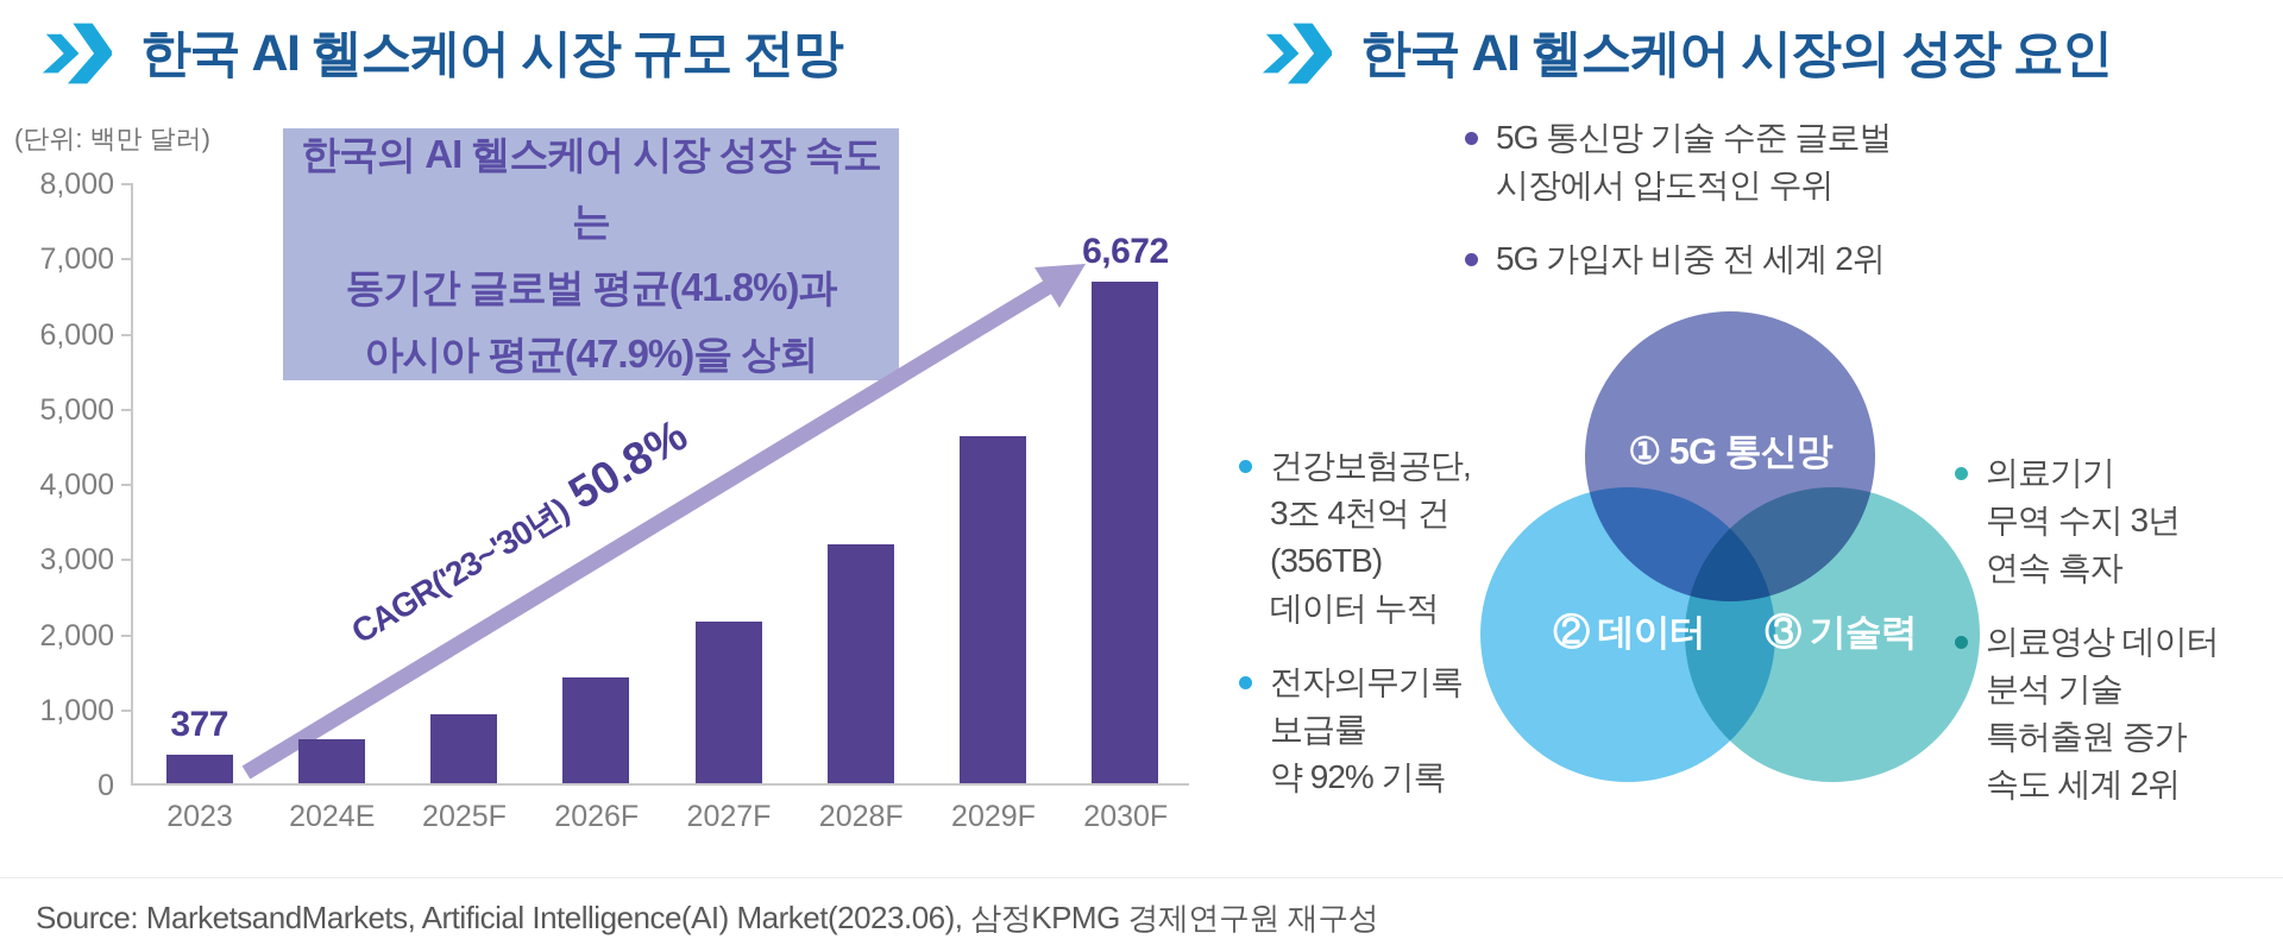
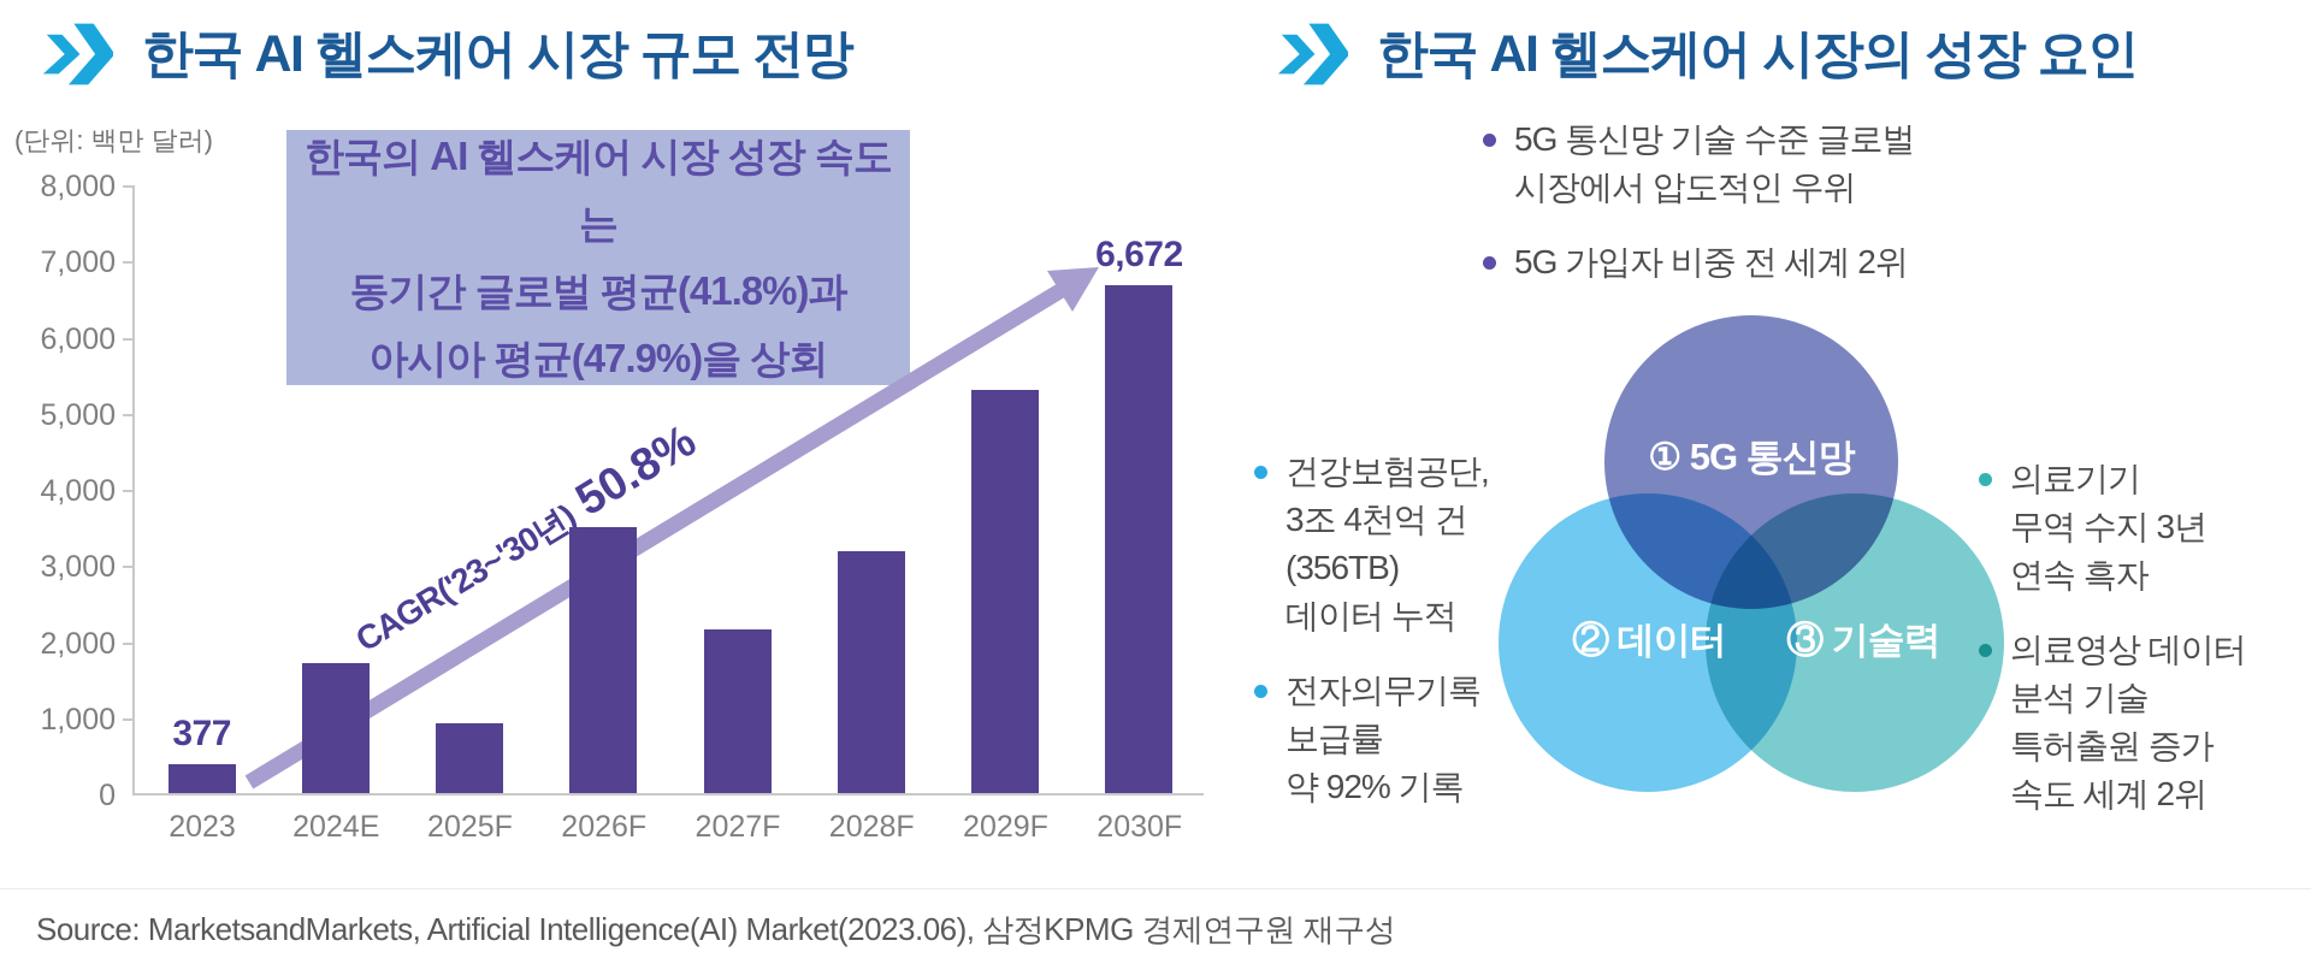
2024E: 600 -> 1700
2026F: 1400 -> 3500
2029F: 4600 -> 5300
